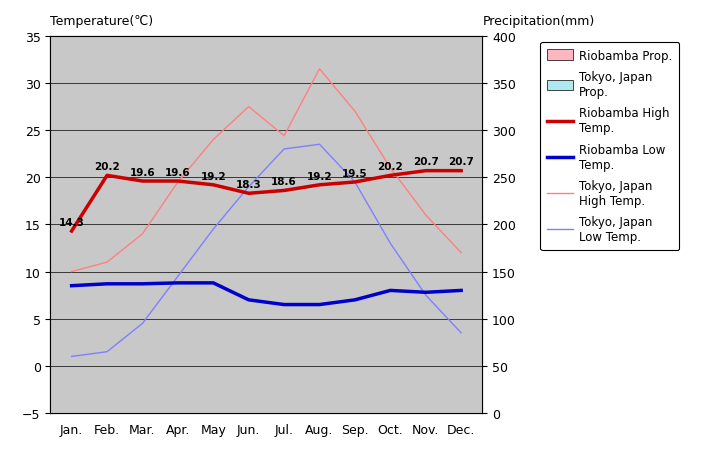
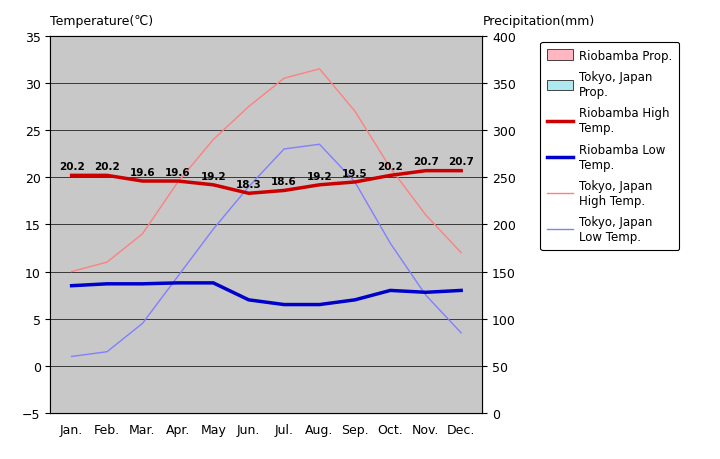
Riobamba High Temp./Jan.: 14.3 -> 20.2
Tokyo, Japan High Temp./Jul.: 24.4 -> 30.5
